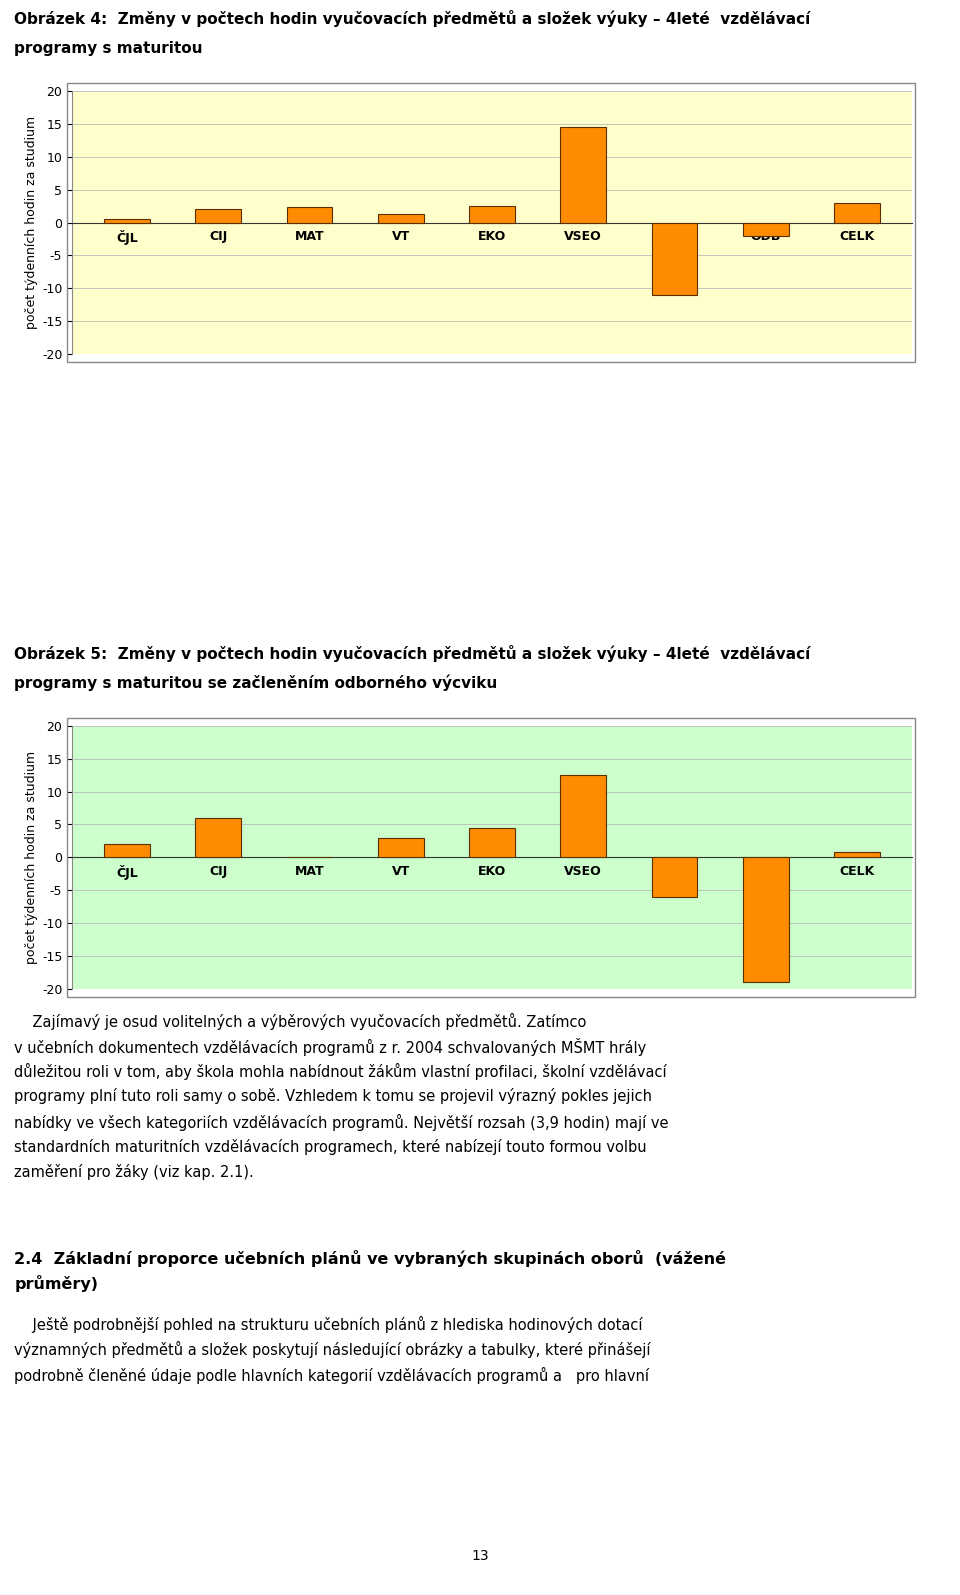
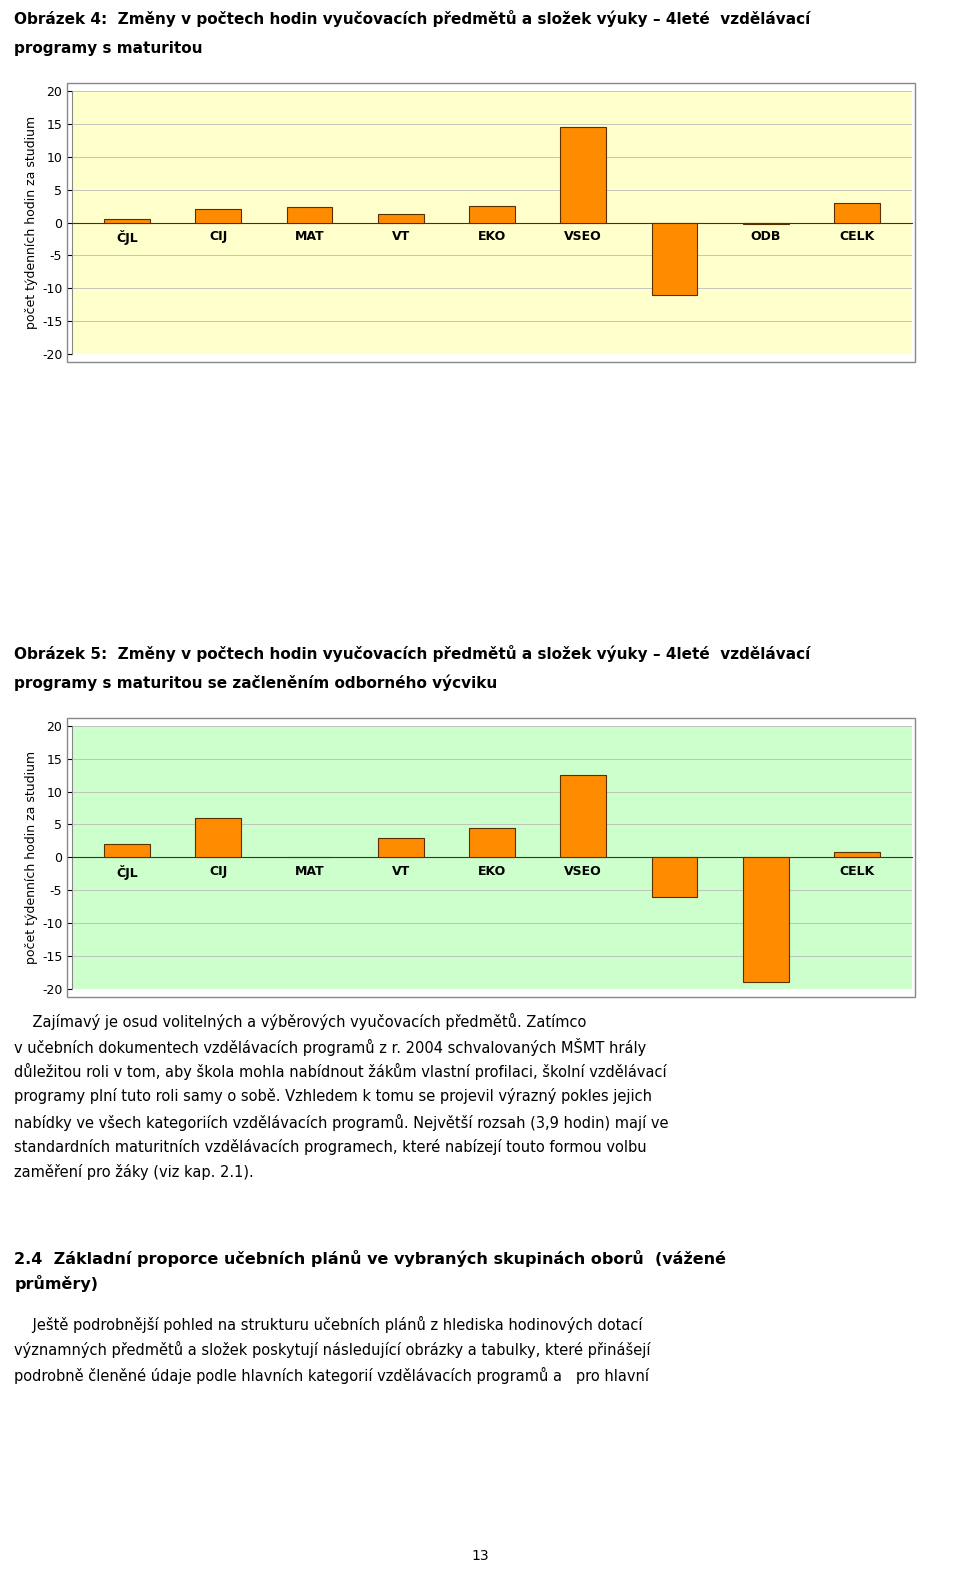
ODB: -2.0 -> -0.3
